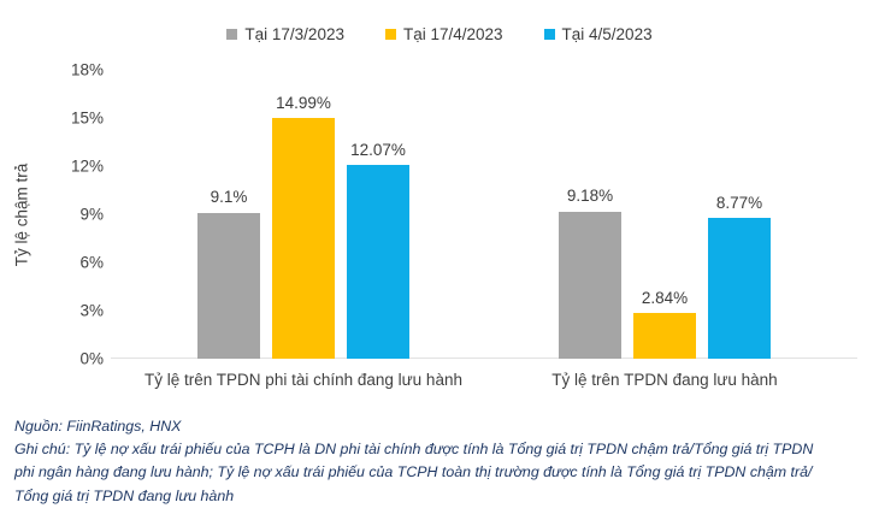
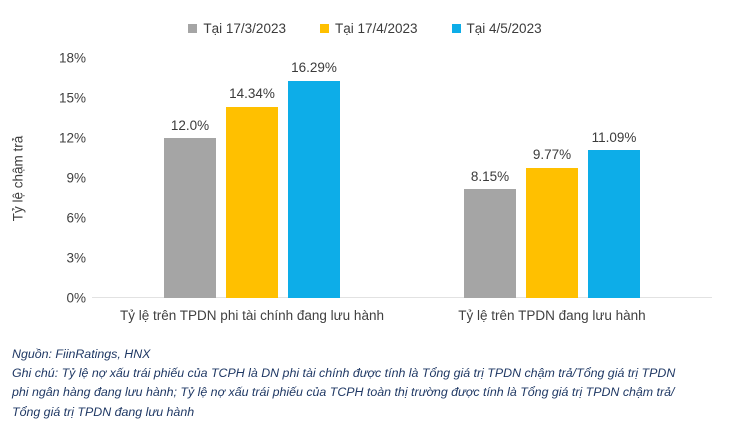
Tại 17/3/2023/Tỷ lệ trên TPDN phi tài chính đang lưu hành: 9.1% -> 12.0%
Tại 17/4/2023/Tỷ lệ trên TPDN phi tài chính đang lưu hành: 14.99% -> 14.34%
Tại 4/5/2023/Tỷ lệ trên TPDN phi tài chính đang lưu hành: 12.07% -> 16.29%
Tại 17/3/2023/Tỷ lệ trên TPDN đang lưu hành: 9.18% -> 8.15%
Tại 17/4/2023/Tỷ lệ trên TPDN đang lưu hành: 2.84% -> 9.77%
Tại 4/5/2023/Tỷ lệ trên TPDN đang lưu hành: 8.77% -> 11.09%
